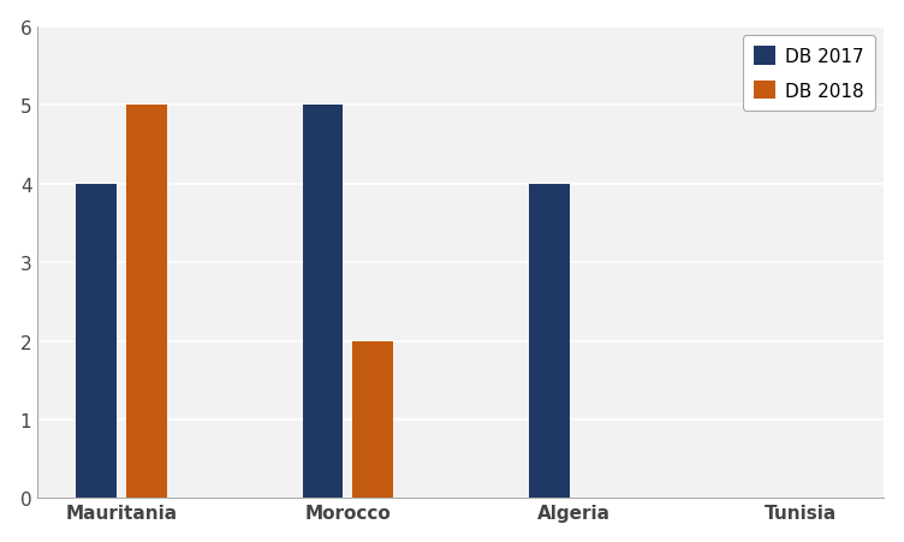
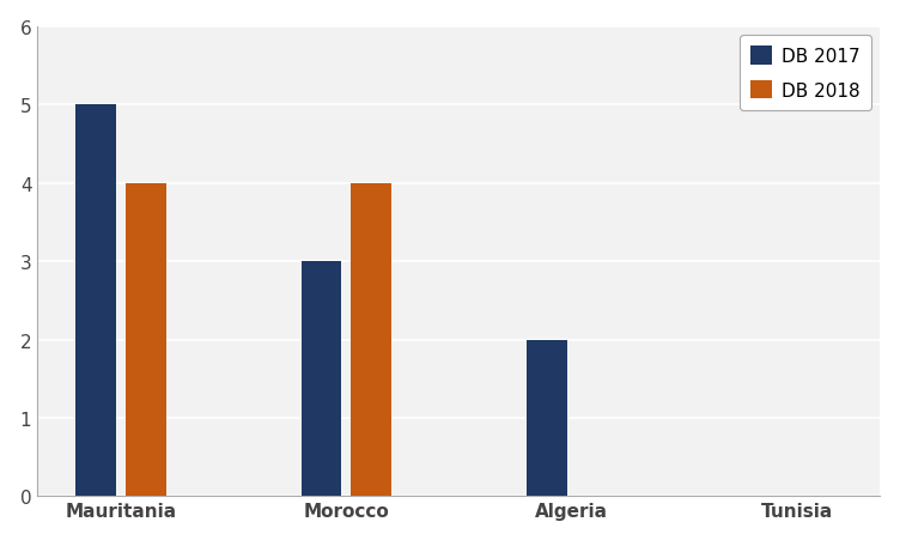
DB 2017/Mauritania: 4 -> 5
DB 2018/Mauritania: 5 -> 4
DB 2017/Morocco: 5 -> 3
DB 2018/Morocco: 2 -> 4
DB 2017/Algeria: 4 -> 2
